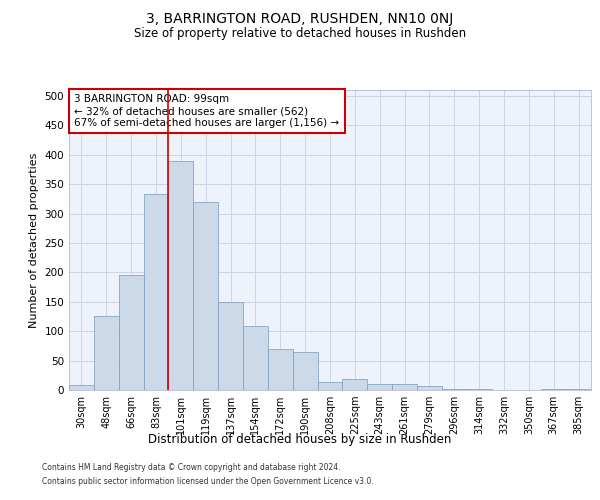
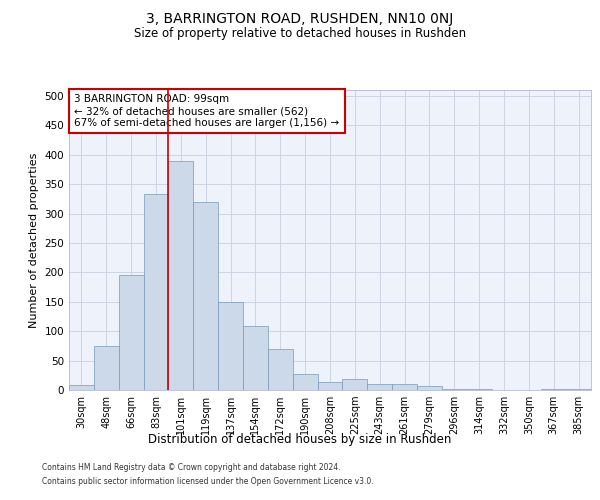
48sqm: 126 -> 75
190sqm: 64 -> 27
